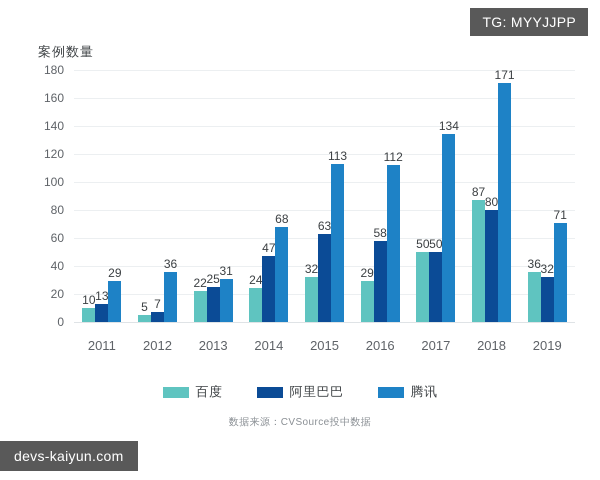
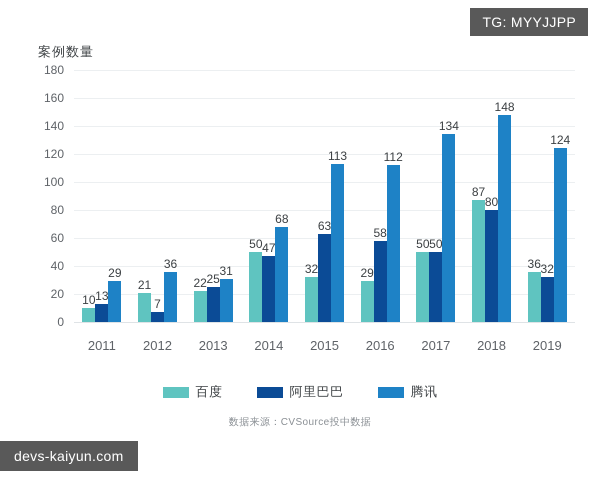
百度/2012: 5 -> 21
百度/2014: 24 -> 50
腾讯/2018: 171 -> 148
腾讯/2019: 71 -> 124
